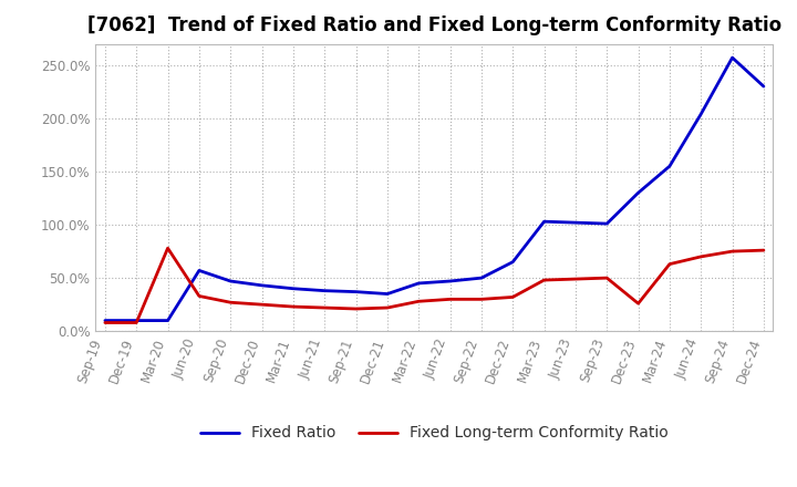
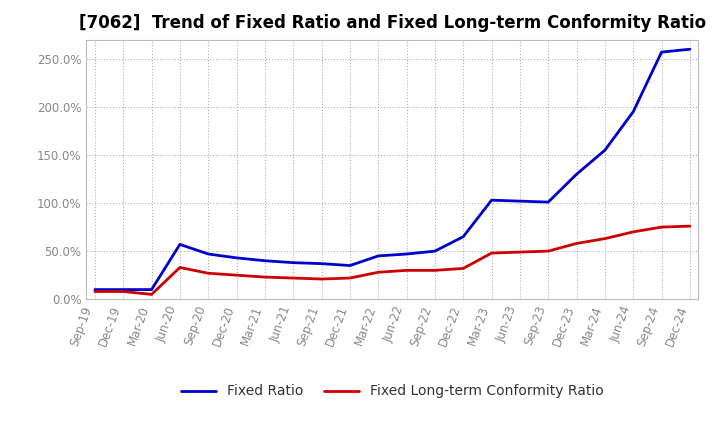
Fixed Long-term Conformity Ratio/Mar-20: 78% -> 5%
Fixed Long-term Conformity Ratio/Dec-23: 26% -> 58%
Fixed Ratio/Jun-24: 204% -> 195%
Fixed Ratio/Dec-24: 230% -> 260%
